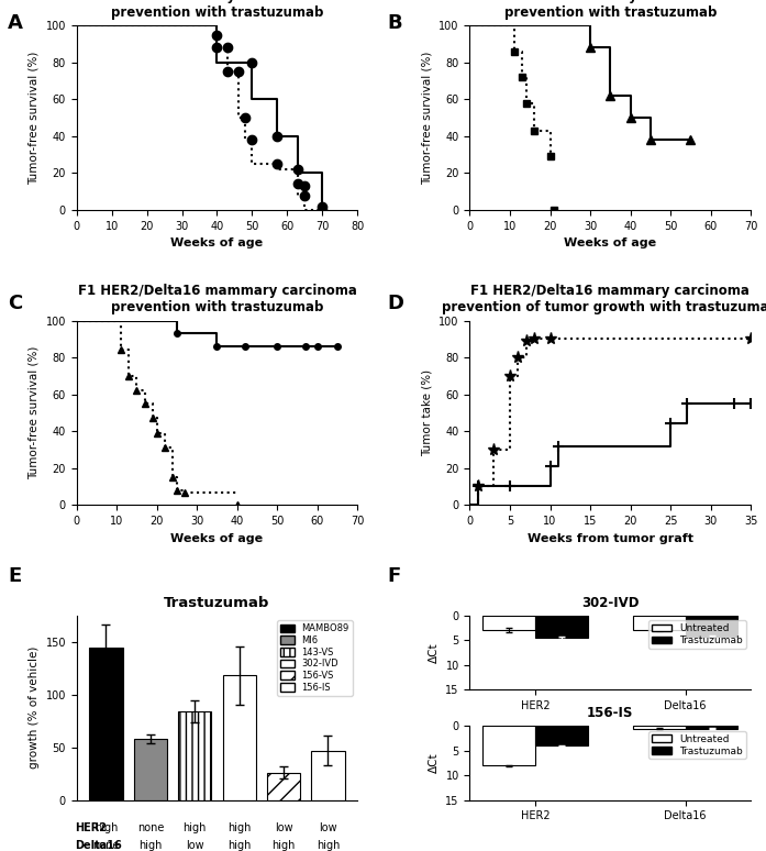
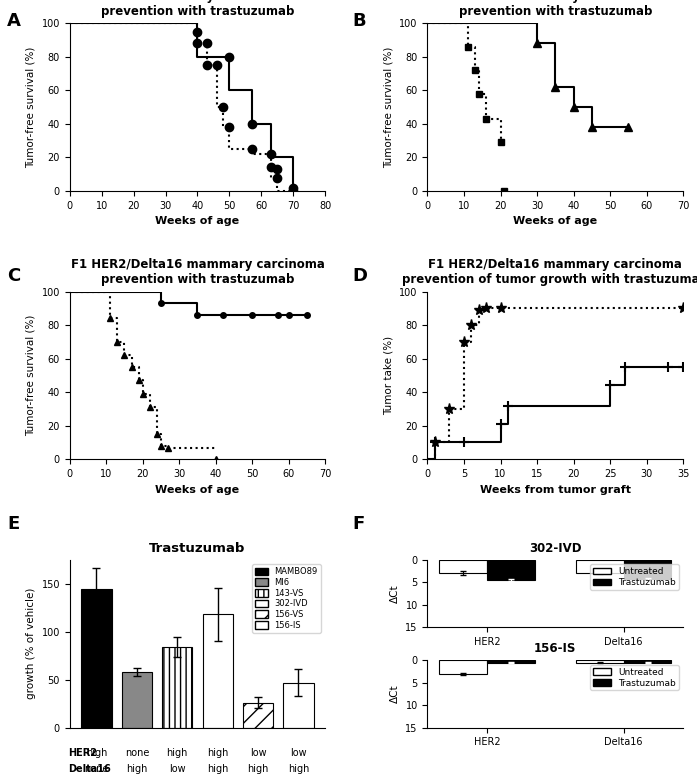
156-IS/Untreated/HER2: 8.0 -> 3.0
156-IS/Trastuzumab/HER2: 4.0 -> 0.5
